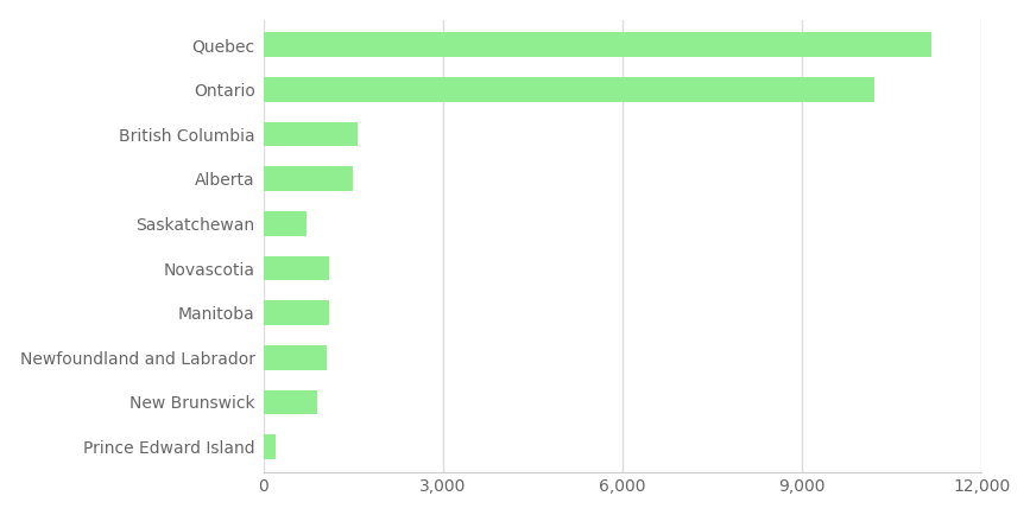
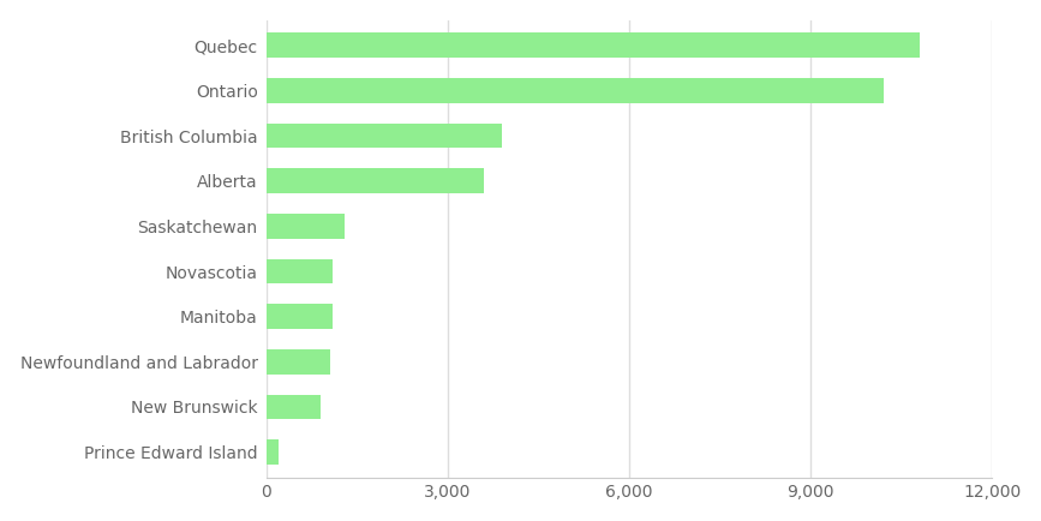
Quebec: 11,160 -> 10,800
British Columbia: 1,580 -> 3,900
Alberta: 1,500 -> 3,600
Saskatchewan: 720 -> 1,300
